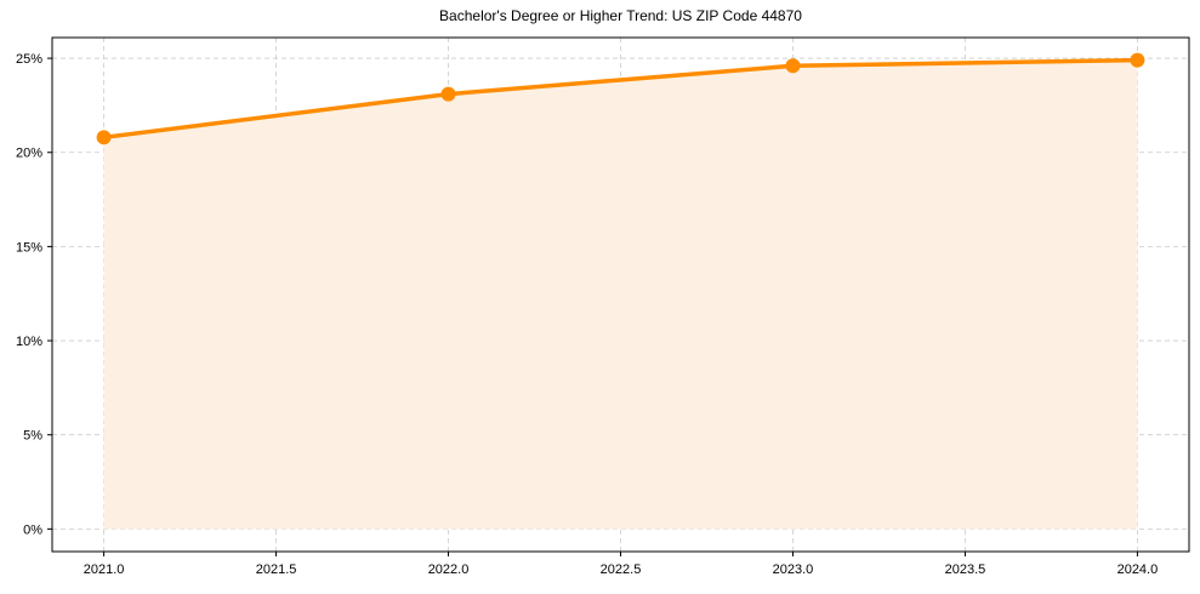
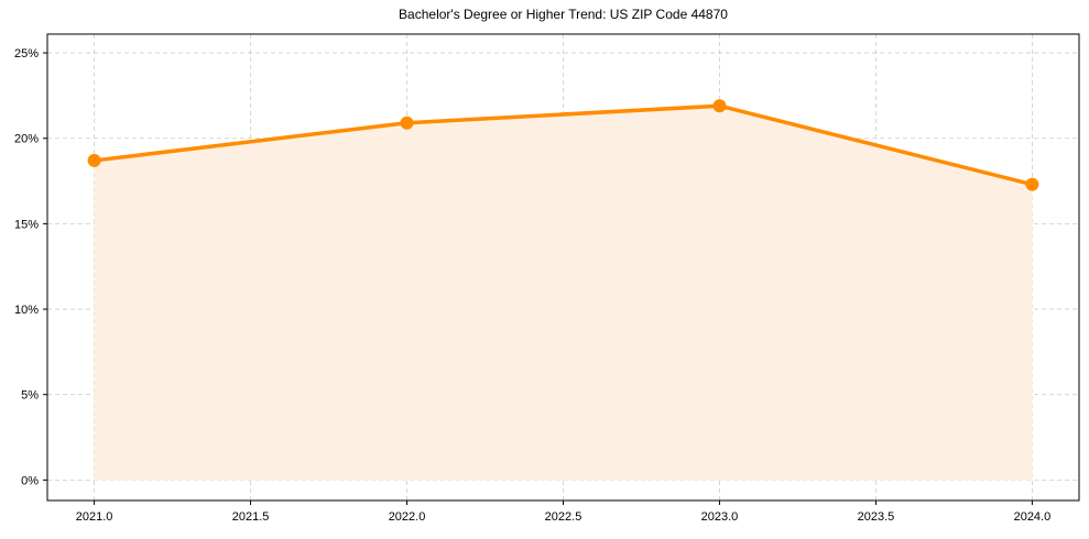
2021.0: 20.8% -> 18.7%
2022.0: 23.1% -> 20.9%
2023.0: 24.6% -> 21.9%
2024.0: 24.9% -> 17.3%
